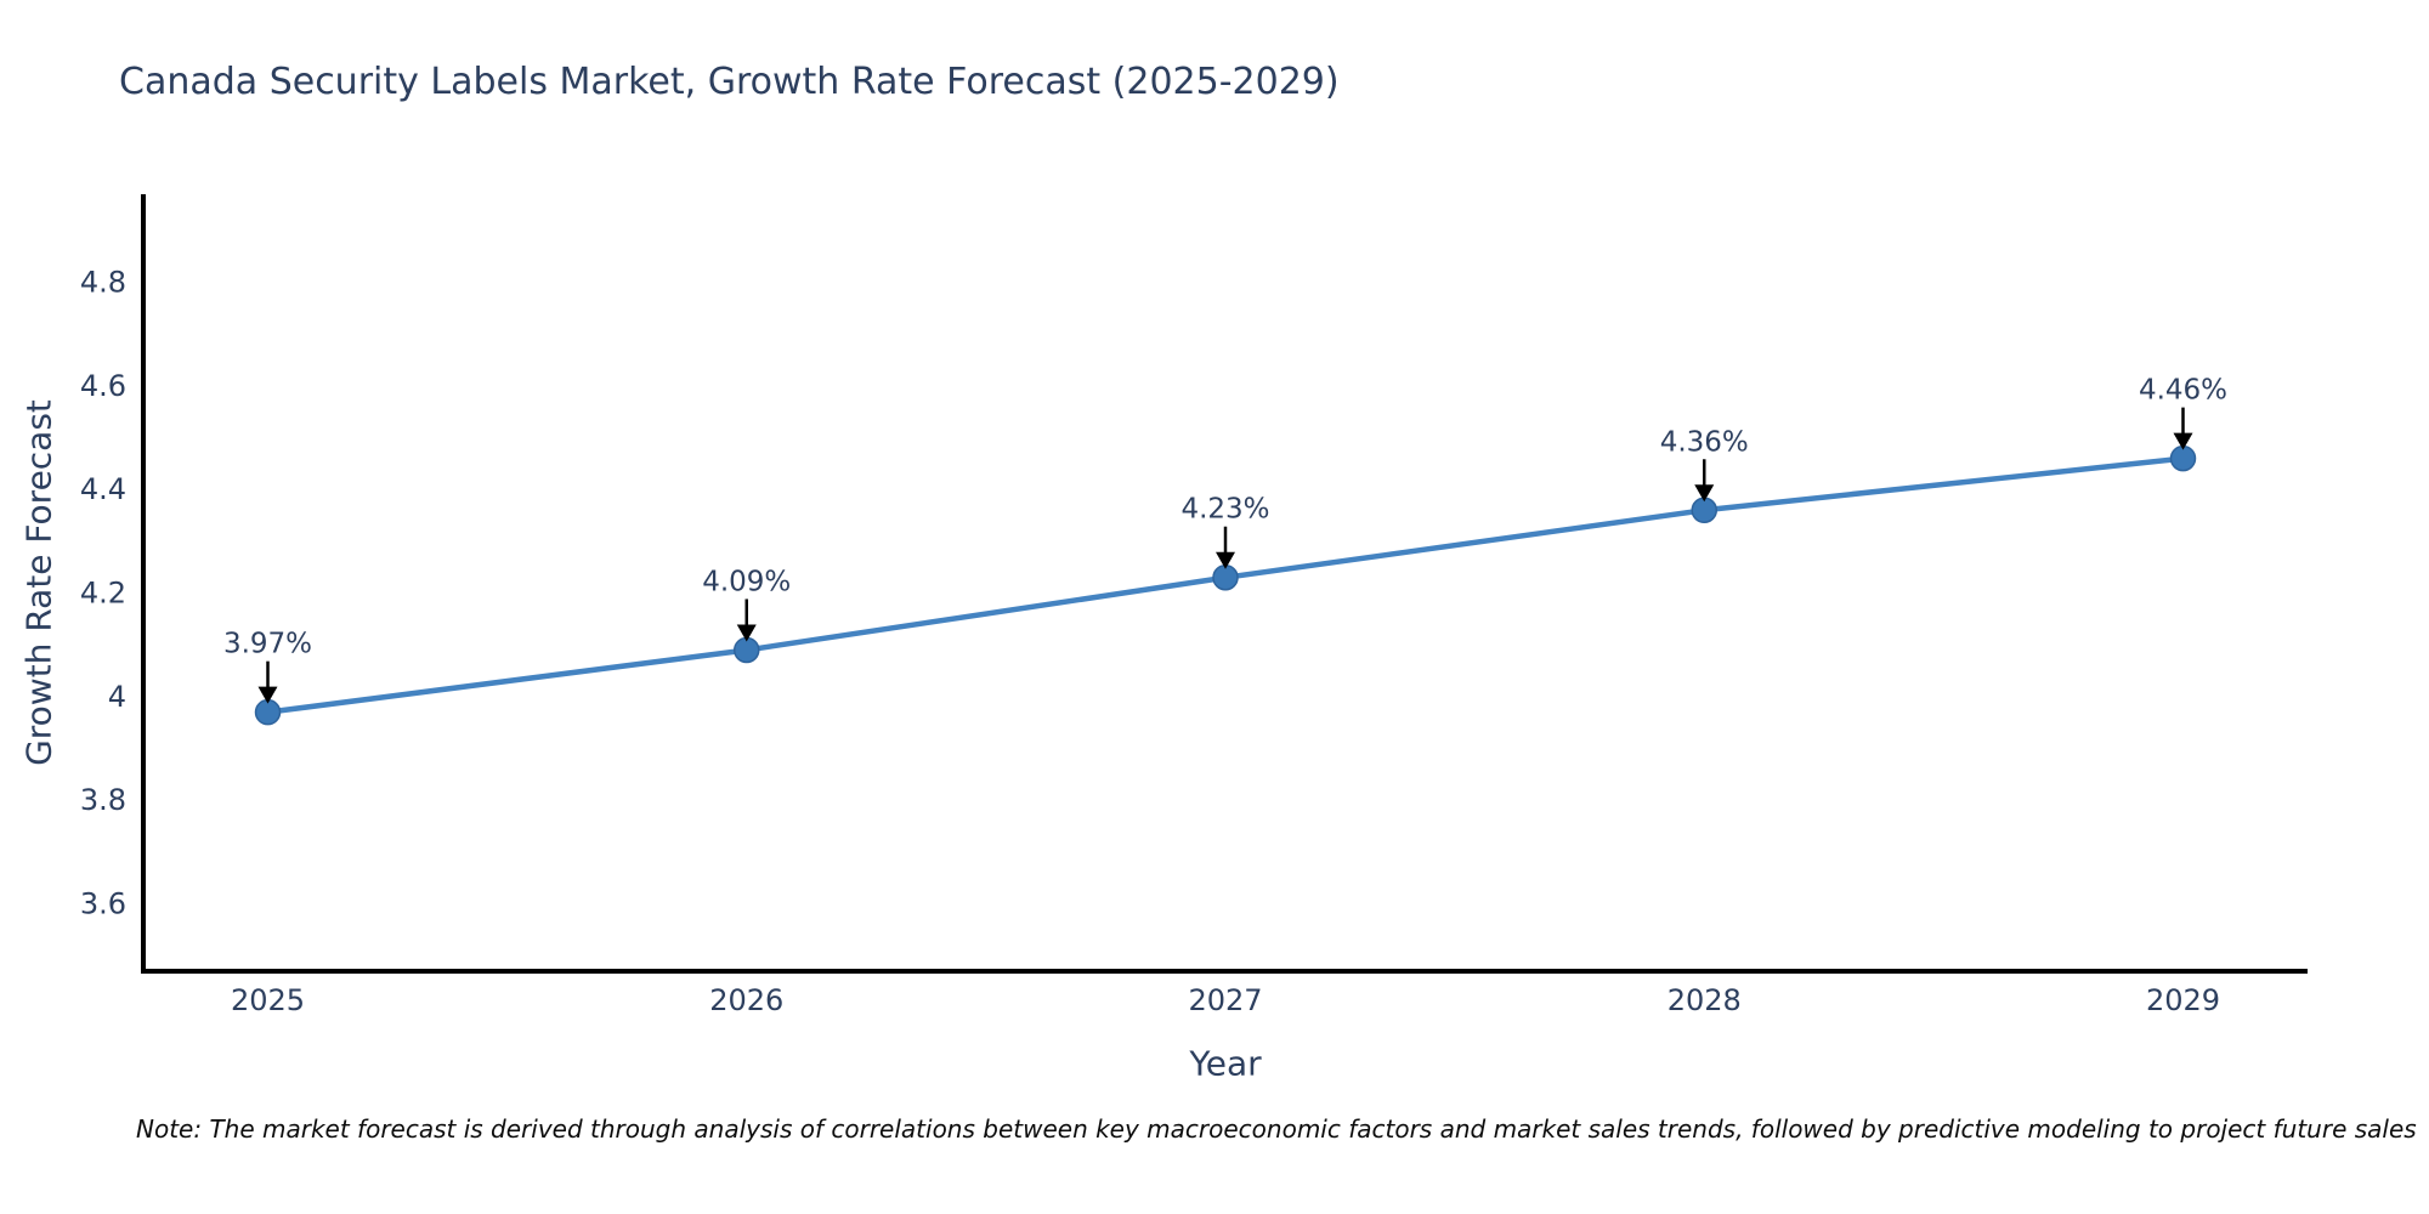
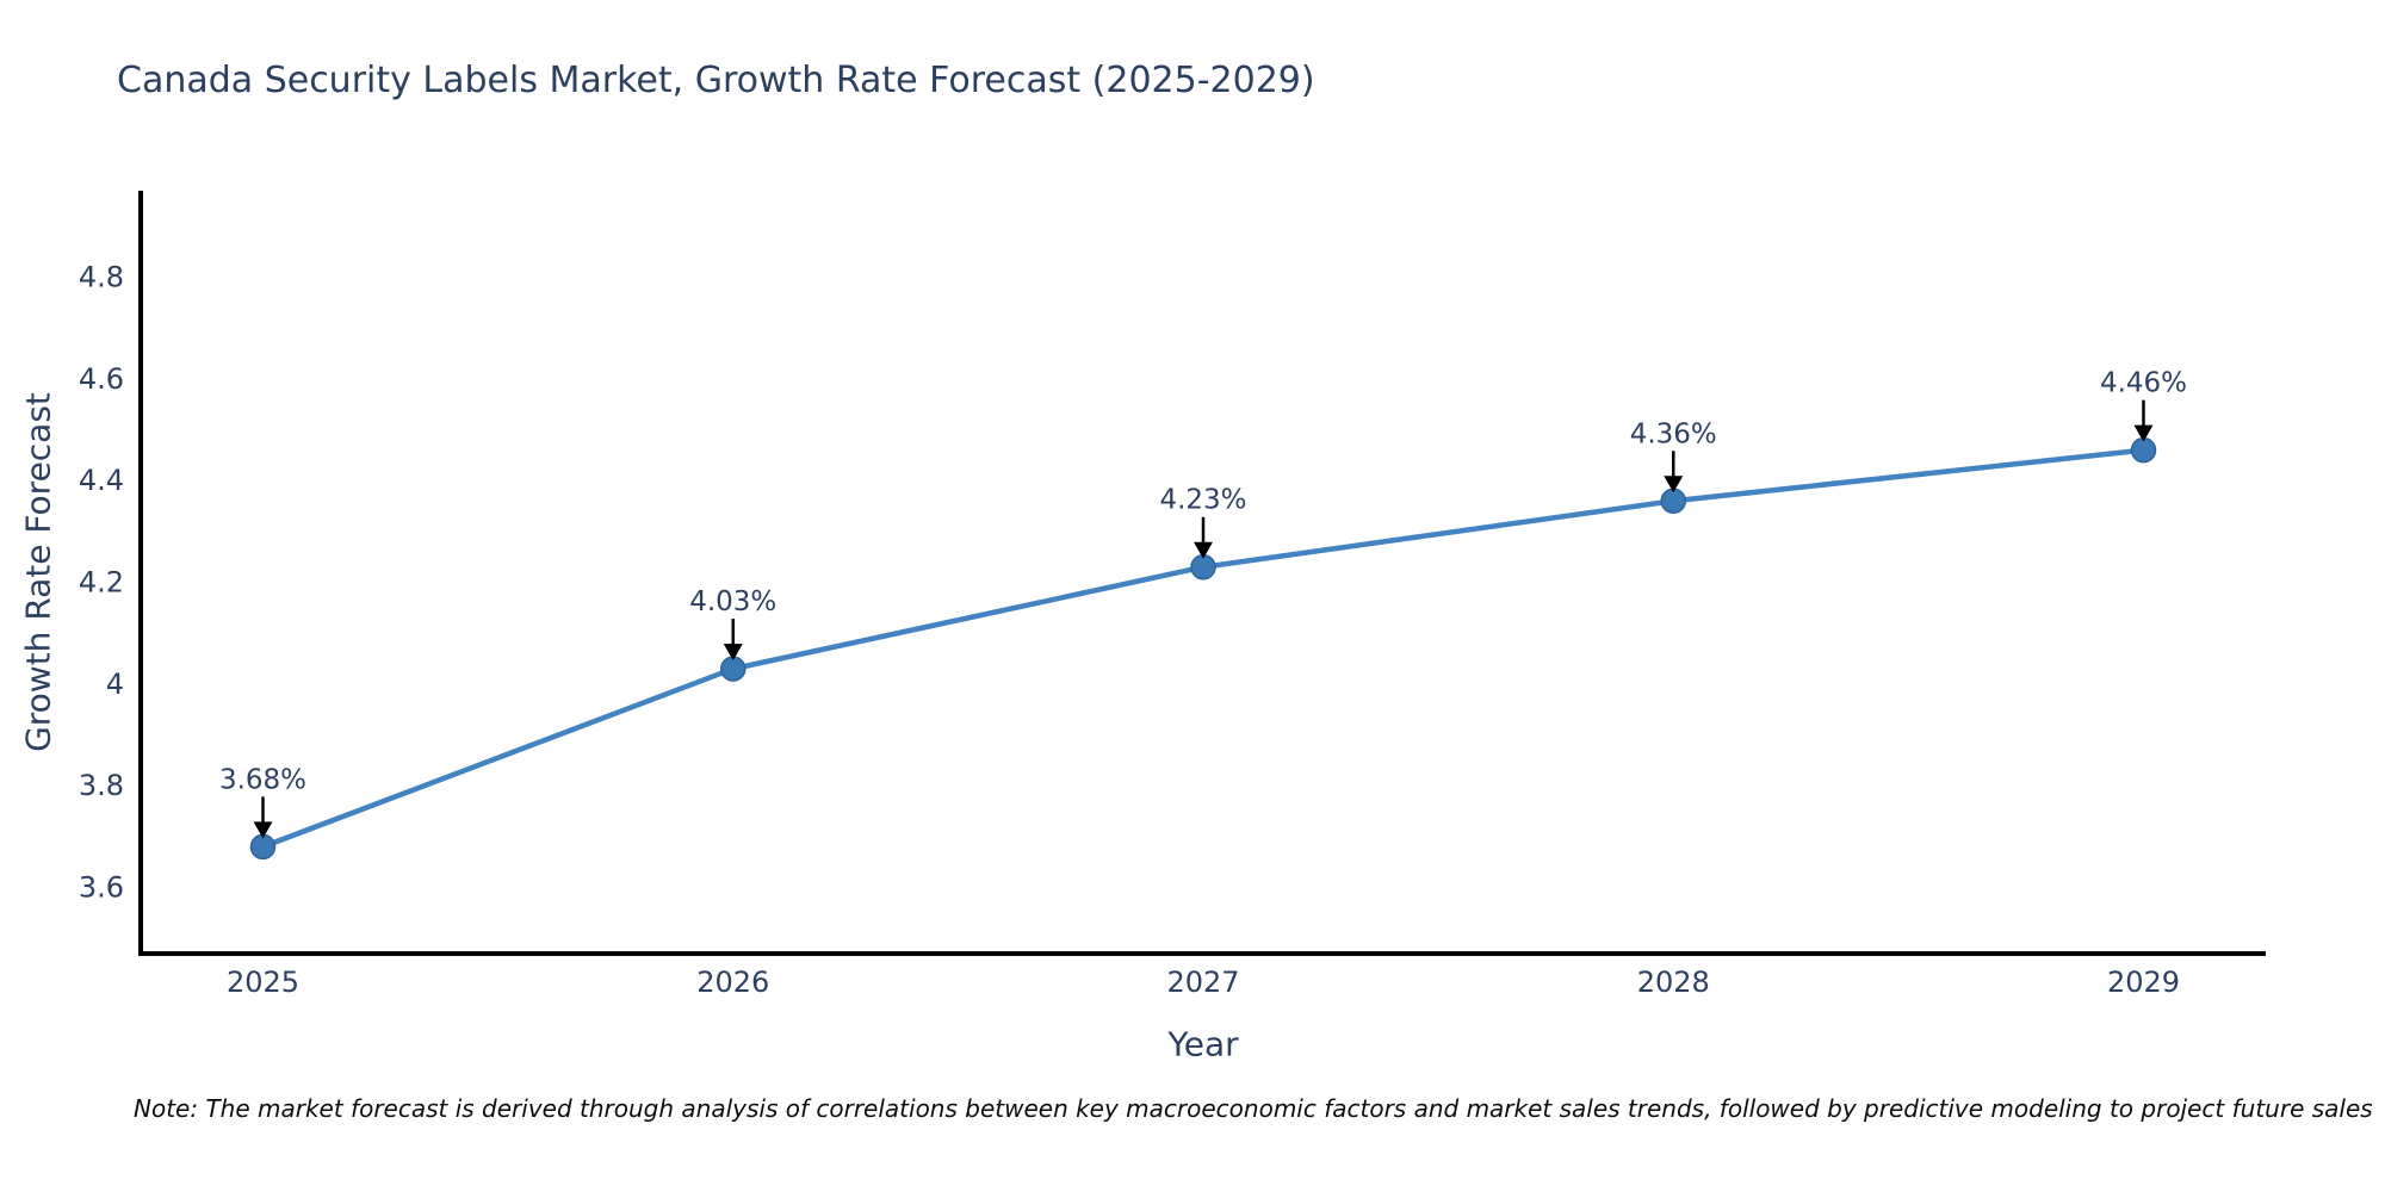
2025: 3.97% -> 3.68%
2026: 4.09% -> 4.03%
